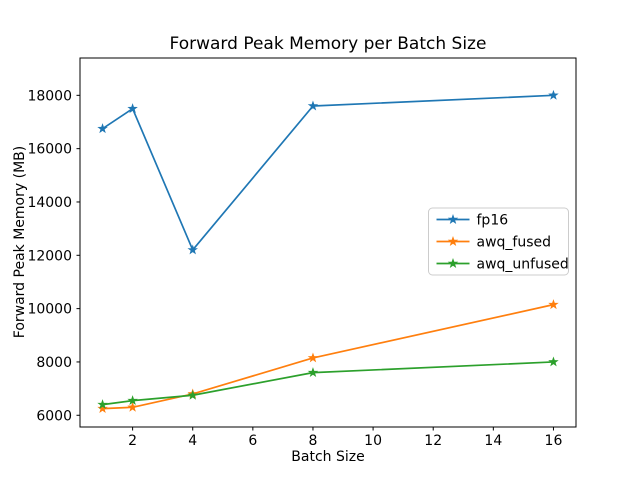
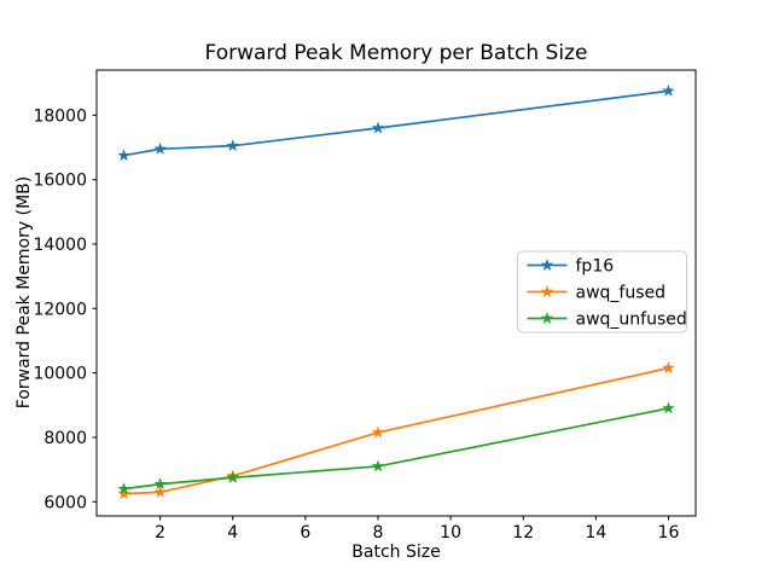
fp16/2: 17500 -> 17000
fp16/4: 12200 -> 17000
awq_unfused/8: 7600 -> 7100
fp16/16: 18000 -> 18800
awq_unfused/16: 8000 -> 8900
